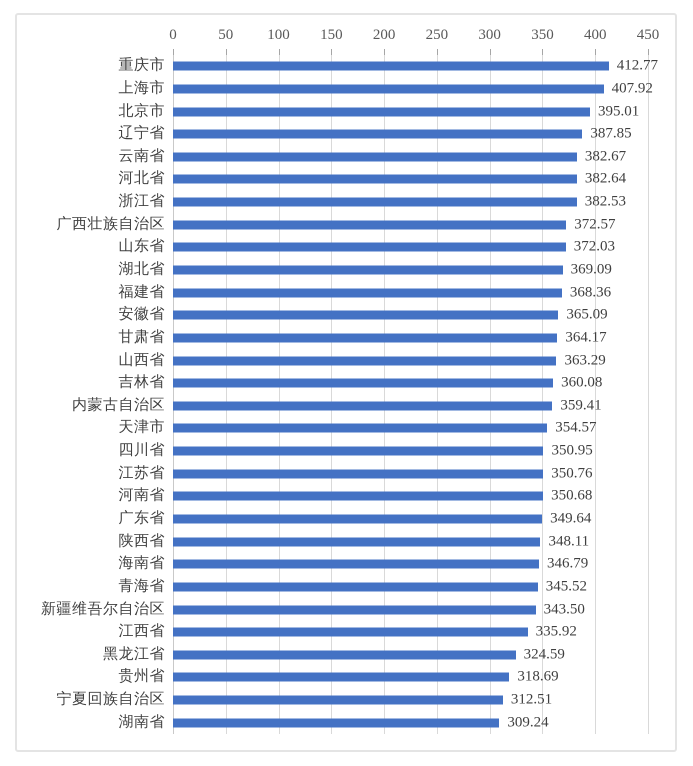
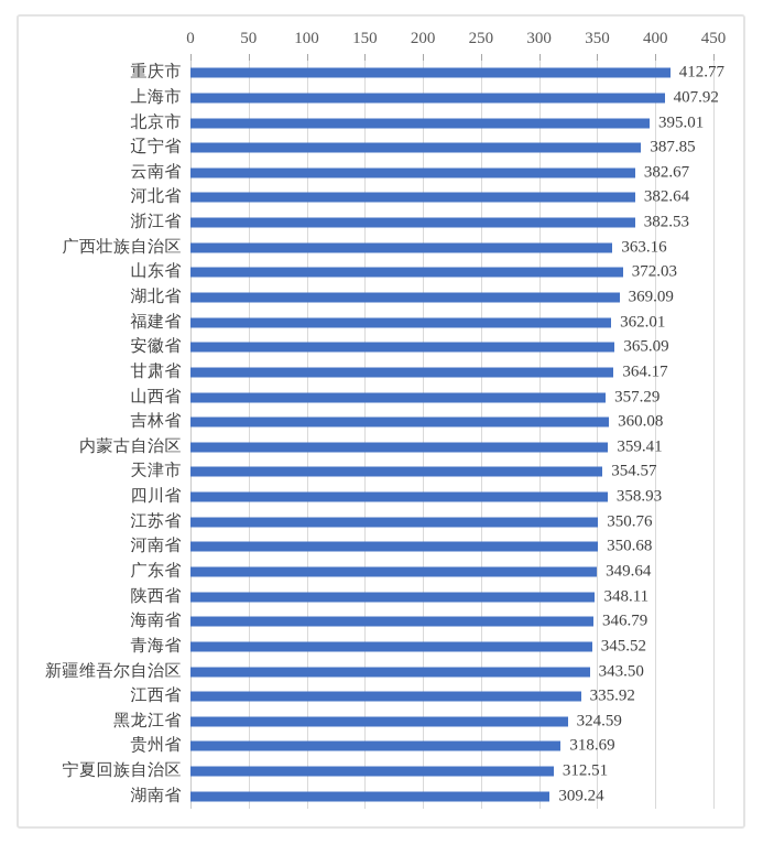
广西壮族自治区: 372.57 -> 363.16
福建省: 368.36 -> 362.01
山西省: 363.29 -> 357.29
四川省: 350.95 -> 358.93
